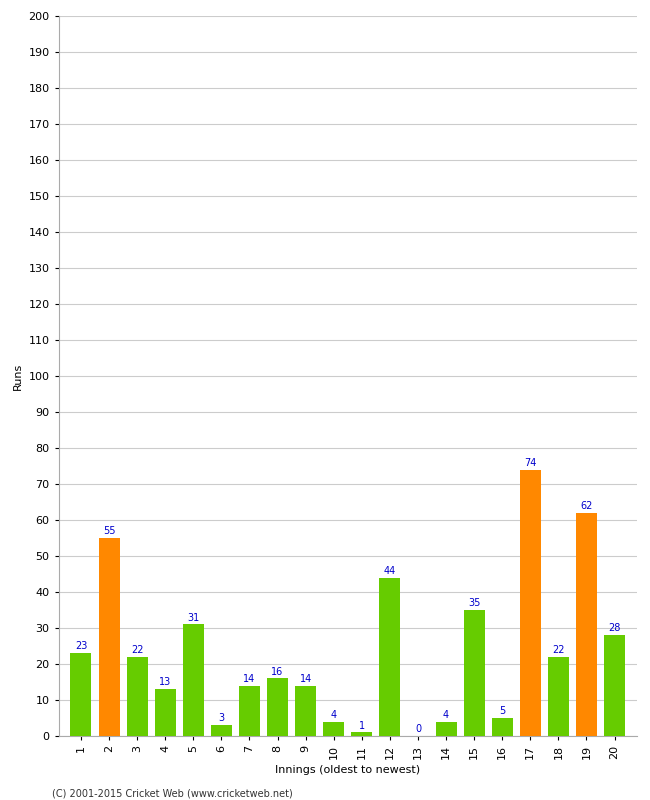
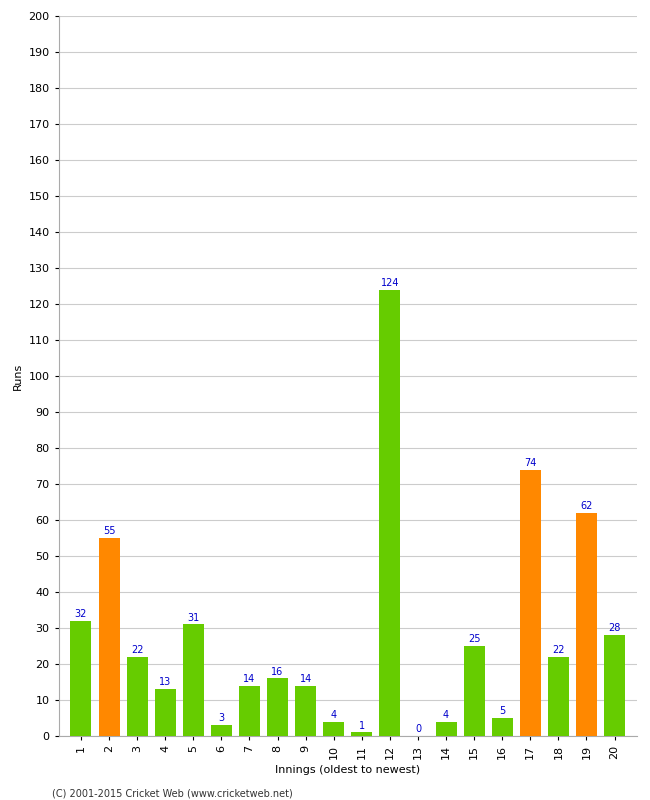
1: 23 -> 32
12: 44 -> 124
15: 35 -> 25
